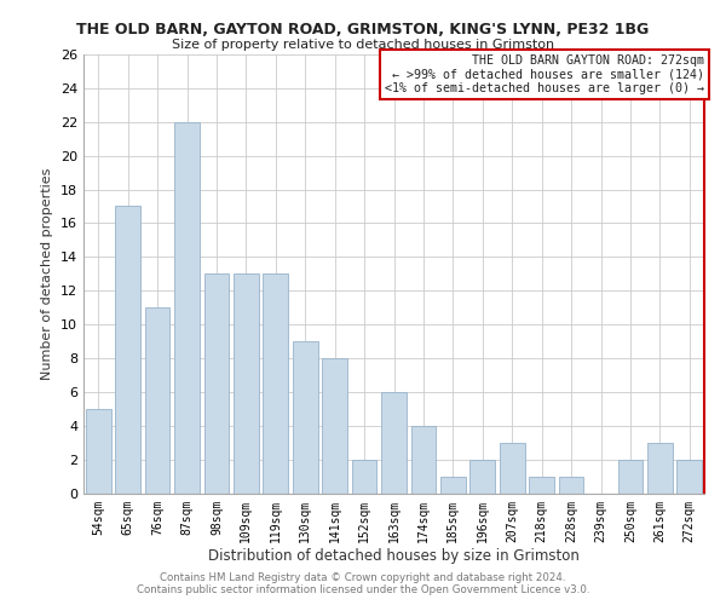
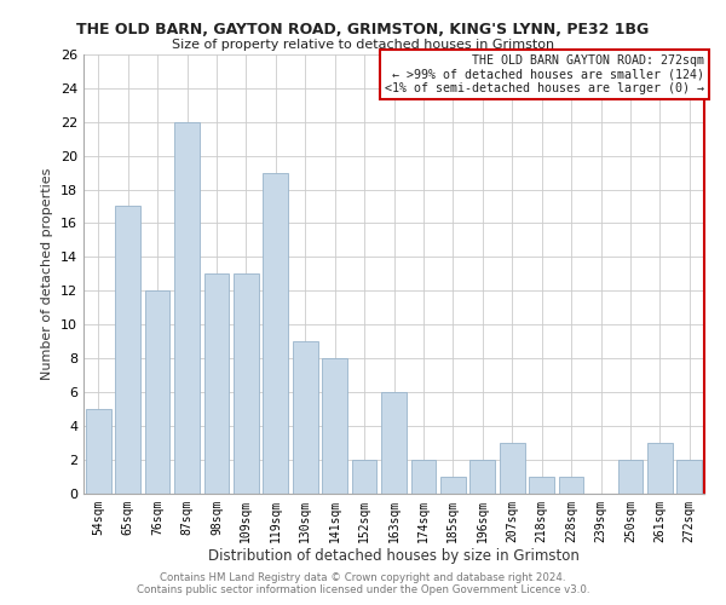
76sqm: 11 -> 12
119sqm: 13 -> 19
174sqm: 4 -> 2
